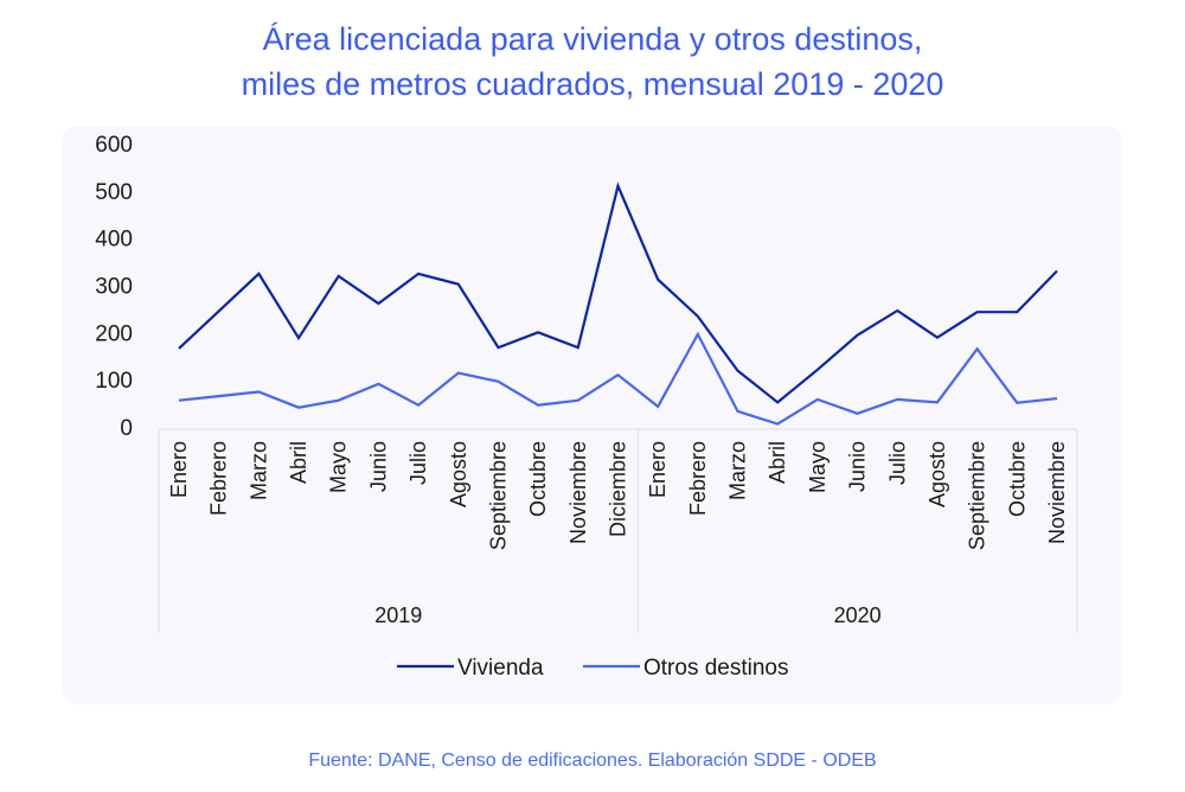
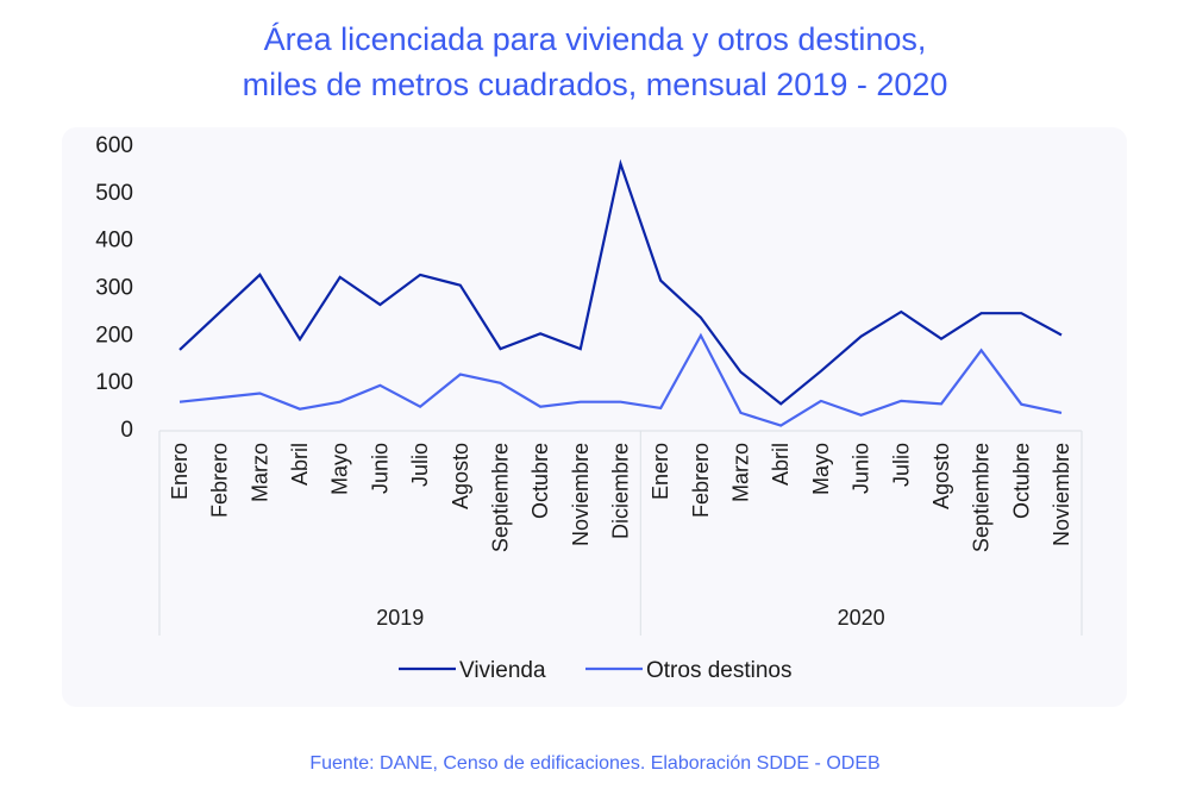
Vivienda/Diciembre 2019: 510 -> 560
Otros destinos/Diciembre 2019: 110 -> 60
Vivienda/Noviembre 2020: 330 -> 200
Otros destinos/Noviembre 2020: 60 -> 30
